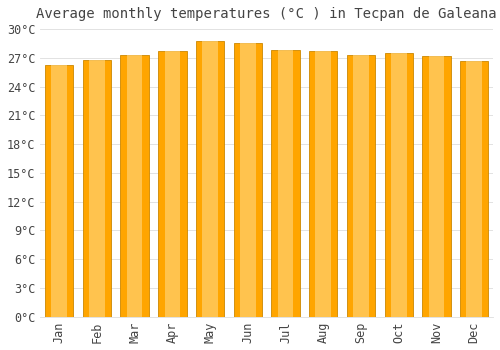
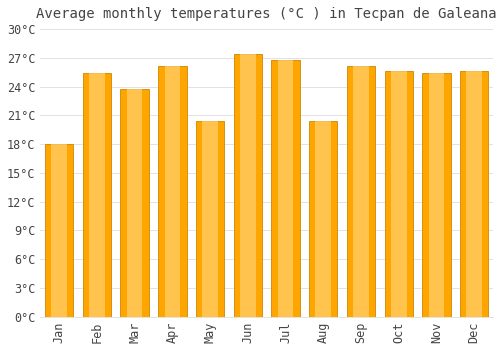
Jan: 26.3°C -> 18.0°C
Feb: 26.8°C -> 25.4°C
Mar: 27.3°C -> 23.8°C
Apr: 27.7°C -> 26.2°C
May: 28.8°C -> 20.4°C
Jun: 28.5°C -> 27.4°C
Jul: 27.8°C -> 26.8°C
Aug: 27.7°C -> 20.4°C
Sep: 27.3°C -> 26.2°C
Oct: 27.5°C -> 25.6°C
Nov: 27.2°C -> 25.4°C
Dec: 26.7°C -> 25.6°C
